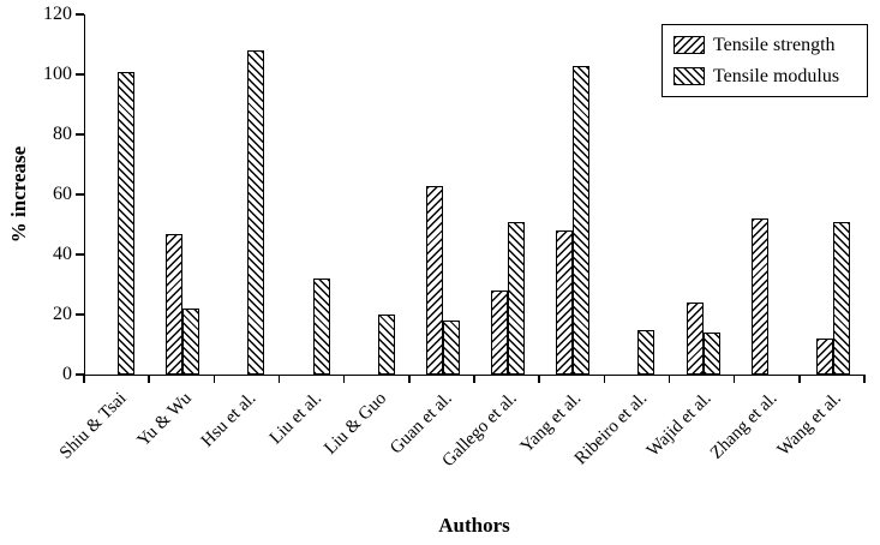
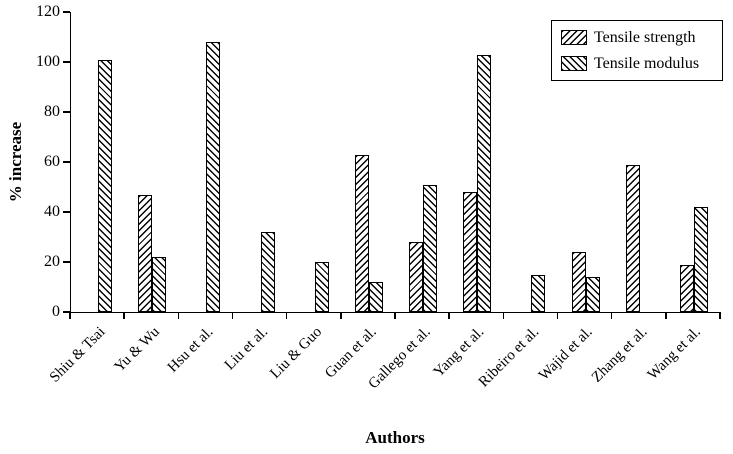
Tensile modulus/Guan et al.: 18 -> 12
Tensile strength/Zhang et al.: 52 -> 59
Tensile strength/Wang et al.: 12 -> 19
Tensile modulus/Wang et al.: 51 -> 42
